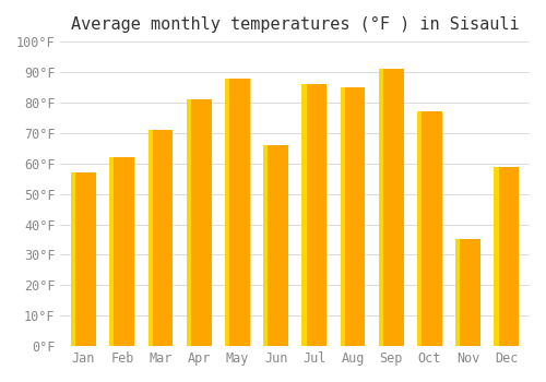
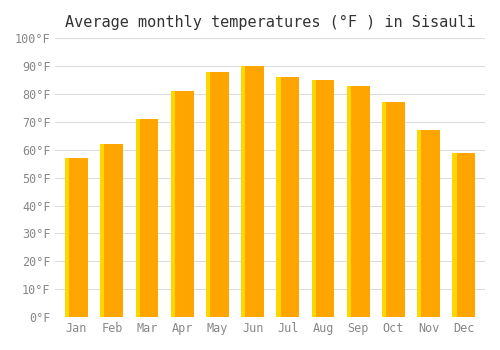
Jun: 66°F -> 90°F
Sep: 91°F -> 83°F
Nov: 35°F -> 67°F
